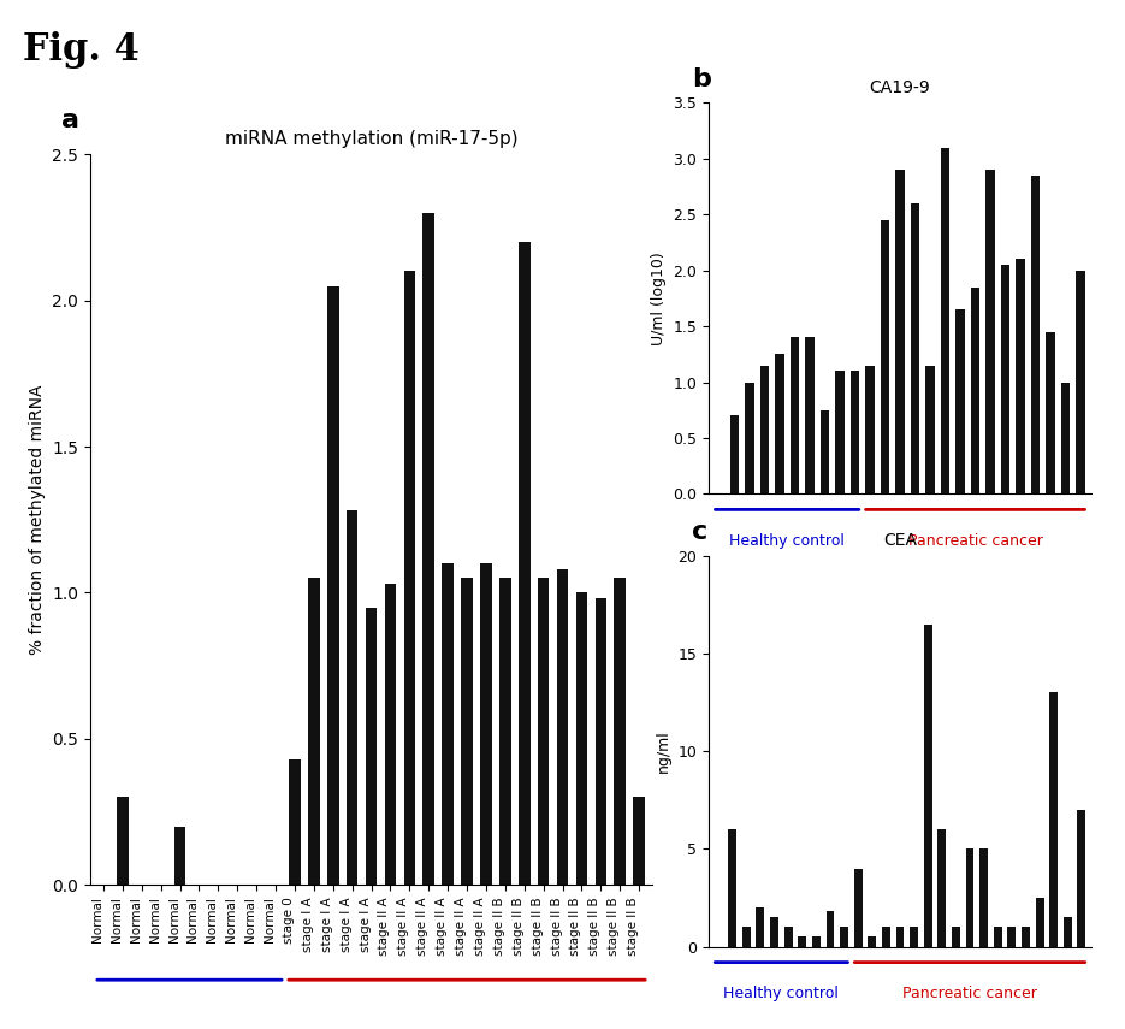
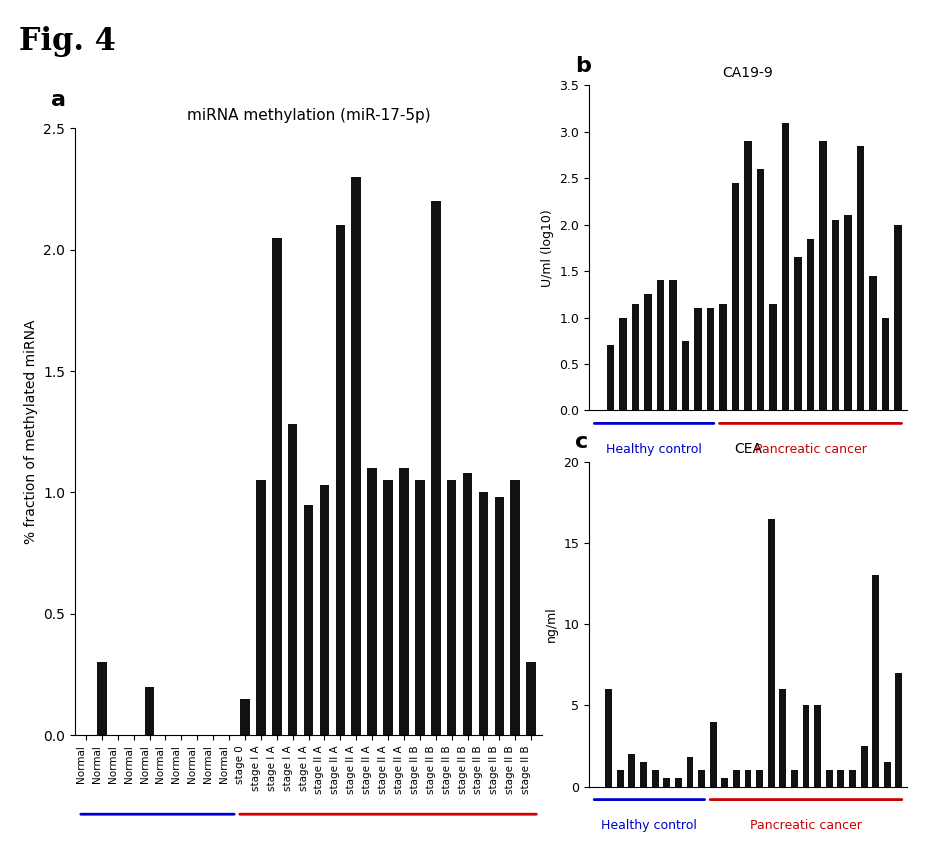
miRNA methylation (miR-17-5p)/stage 0: 0.43 -> 0.15
